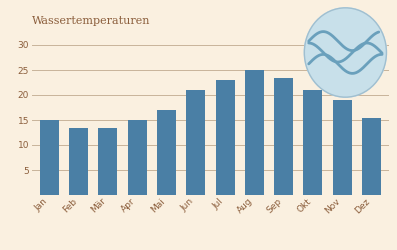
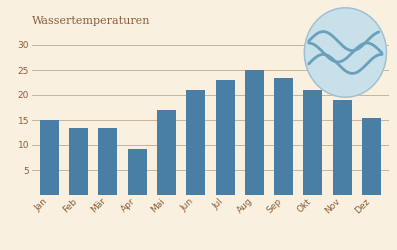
Wassertemperaturen/Apr: 15.0 -> 9.2
